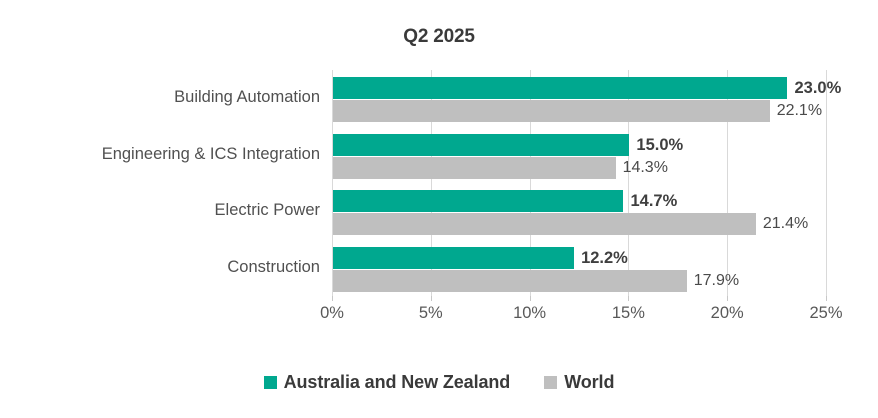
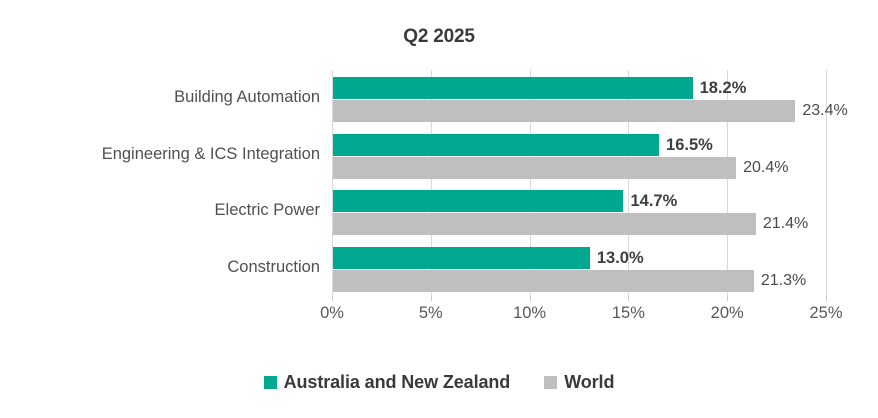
Australia and New Zealand/Building Automation: 23.0% -> 18.2%
World/Building Automation: 22.1% -> 23.4%
Australia and New Zealand/Engineering & ICS Integration: 15.0% -> 16.5%
World/Engineering & ICS Integration: 14.3% -> 20.4%
Australia and New Zealand/Construction: 12.2% -> 13.0%
World/Construction: 17.9% -> 21.3%
